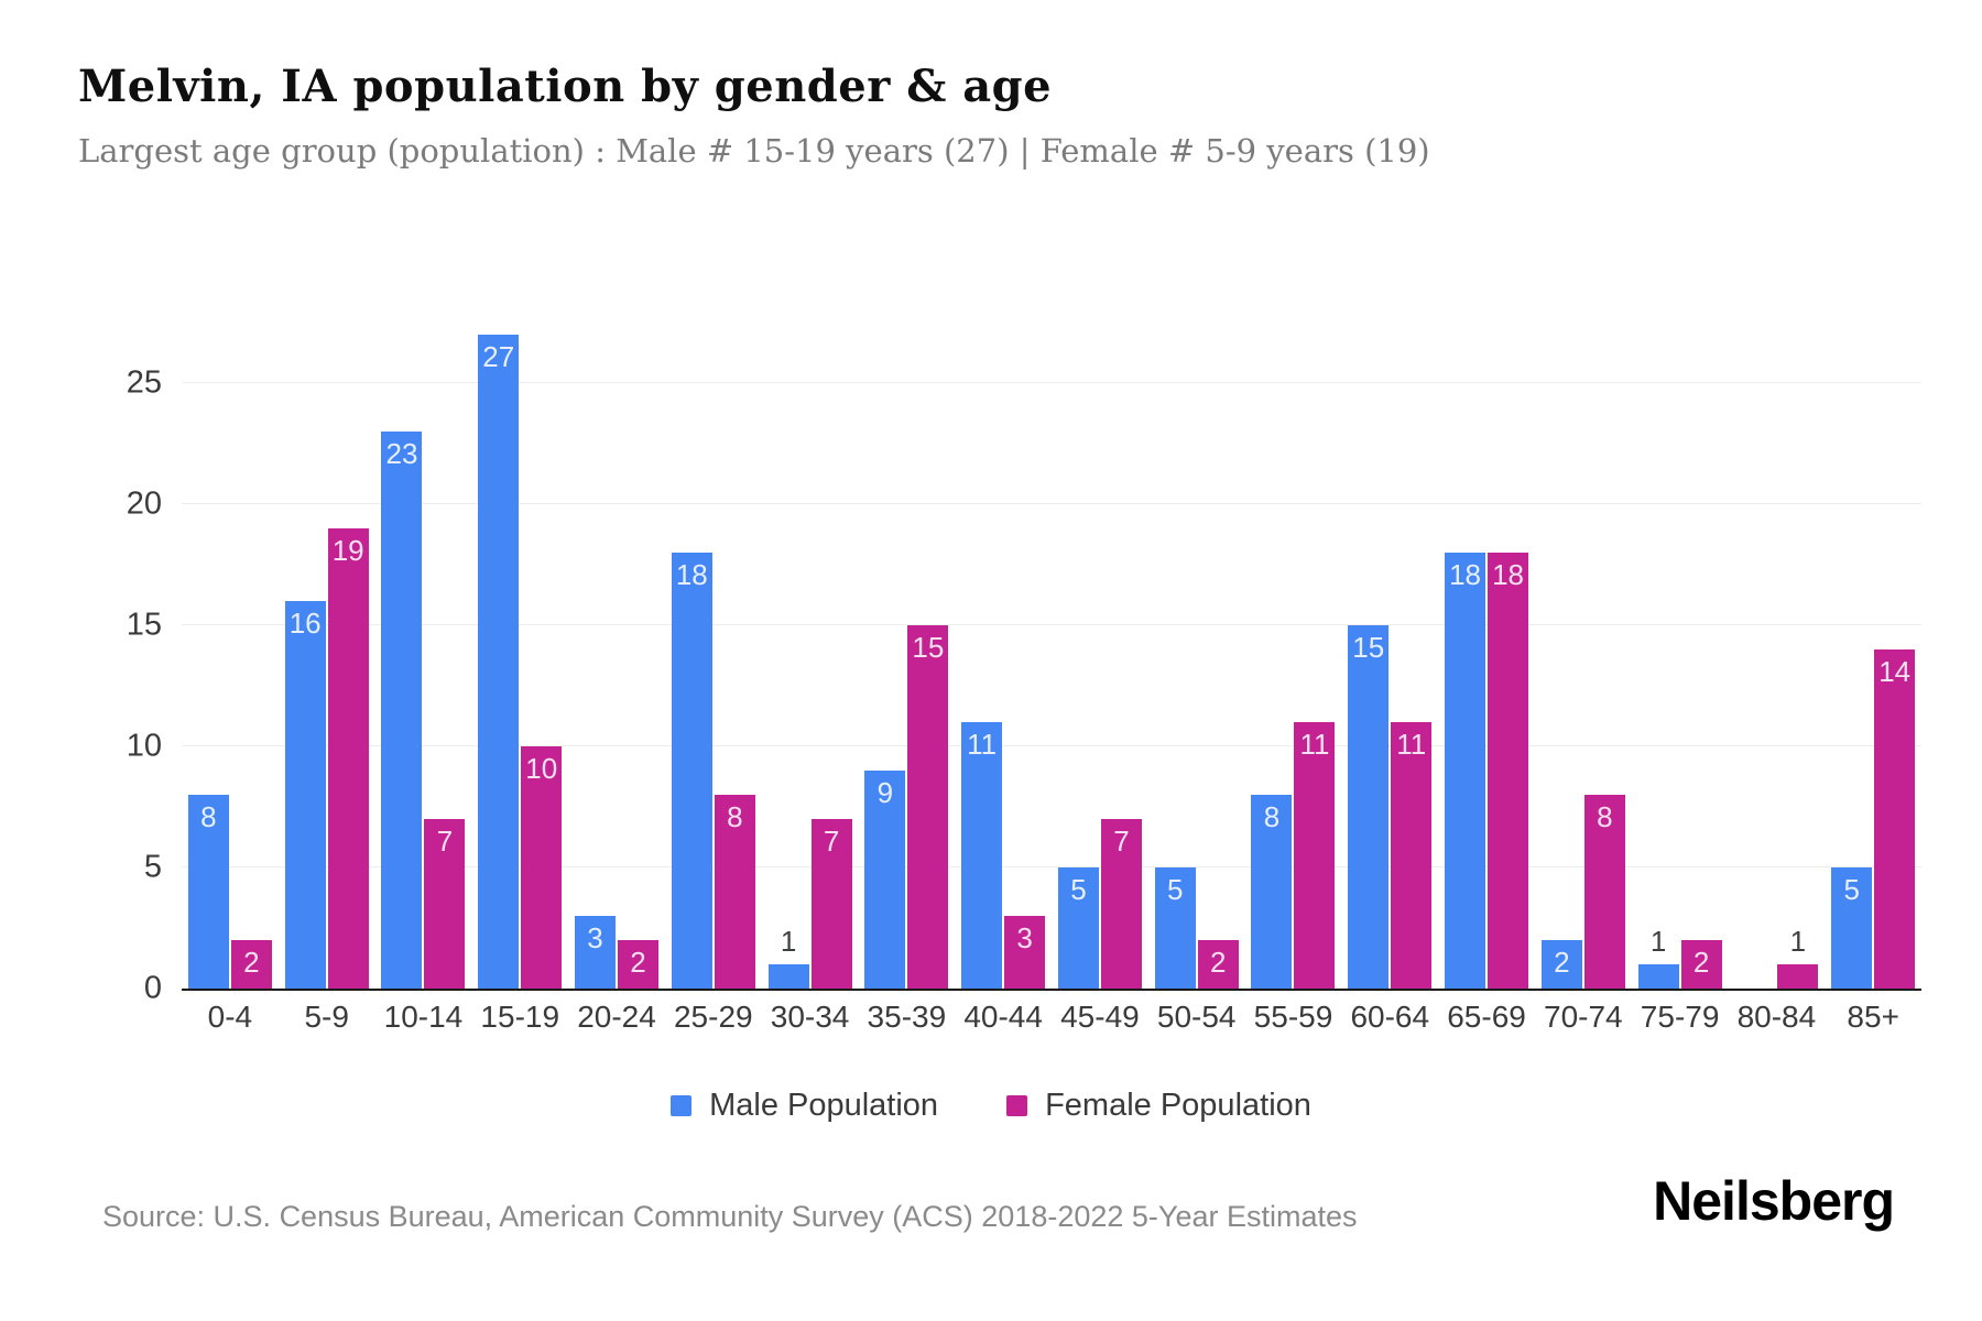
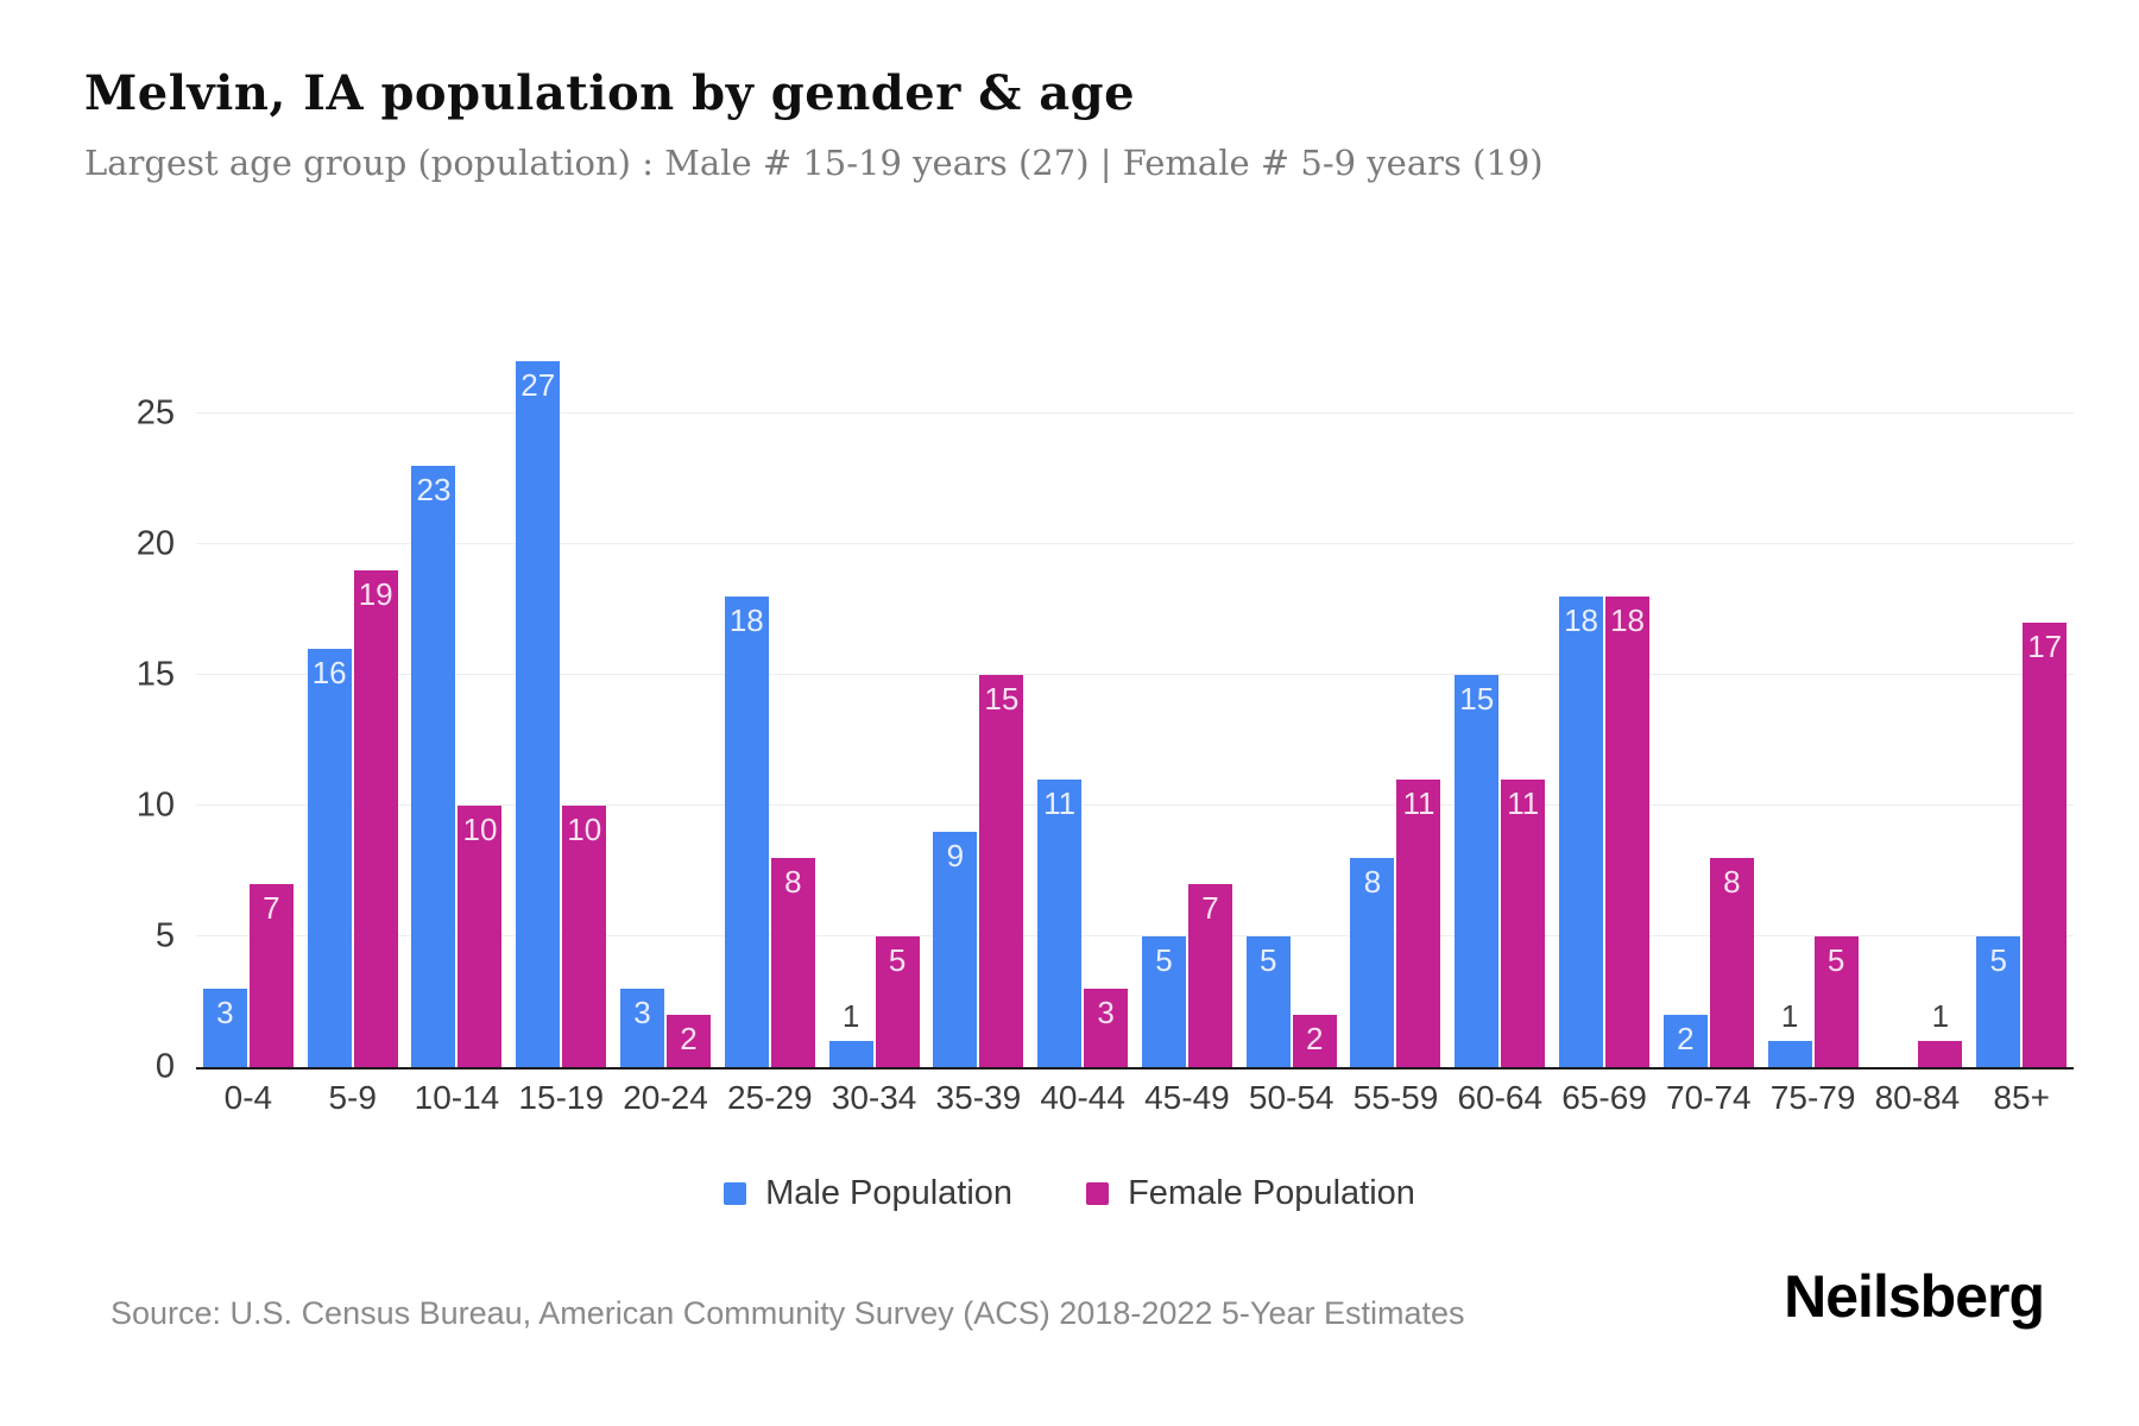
Male Population/0-4: 8 -> 3
Female Population/0-4: 2 -> 7
Female Population/10-14: 7 -> 10
Female Population/30-34: 7 -> 5
Female Population/75-79: 2 -> 5
Female Population/85+: 14 -> 17
